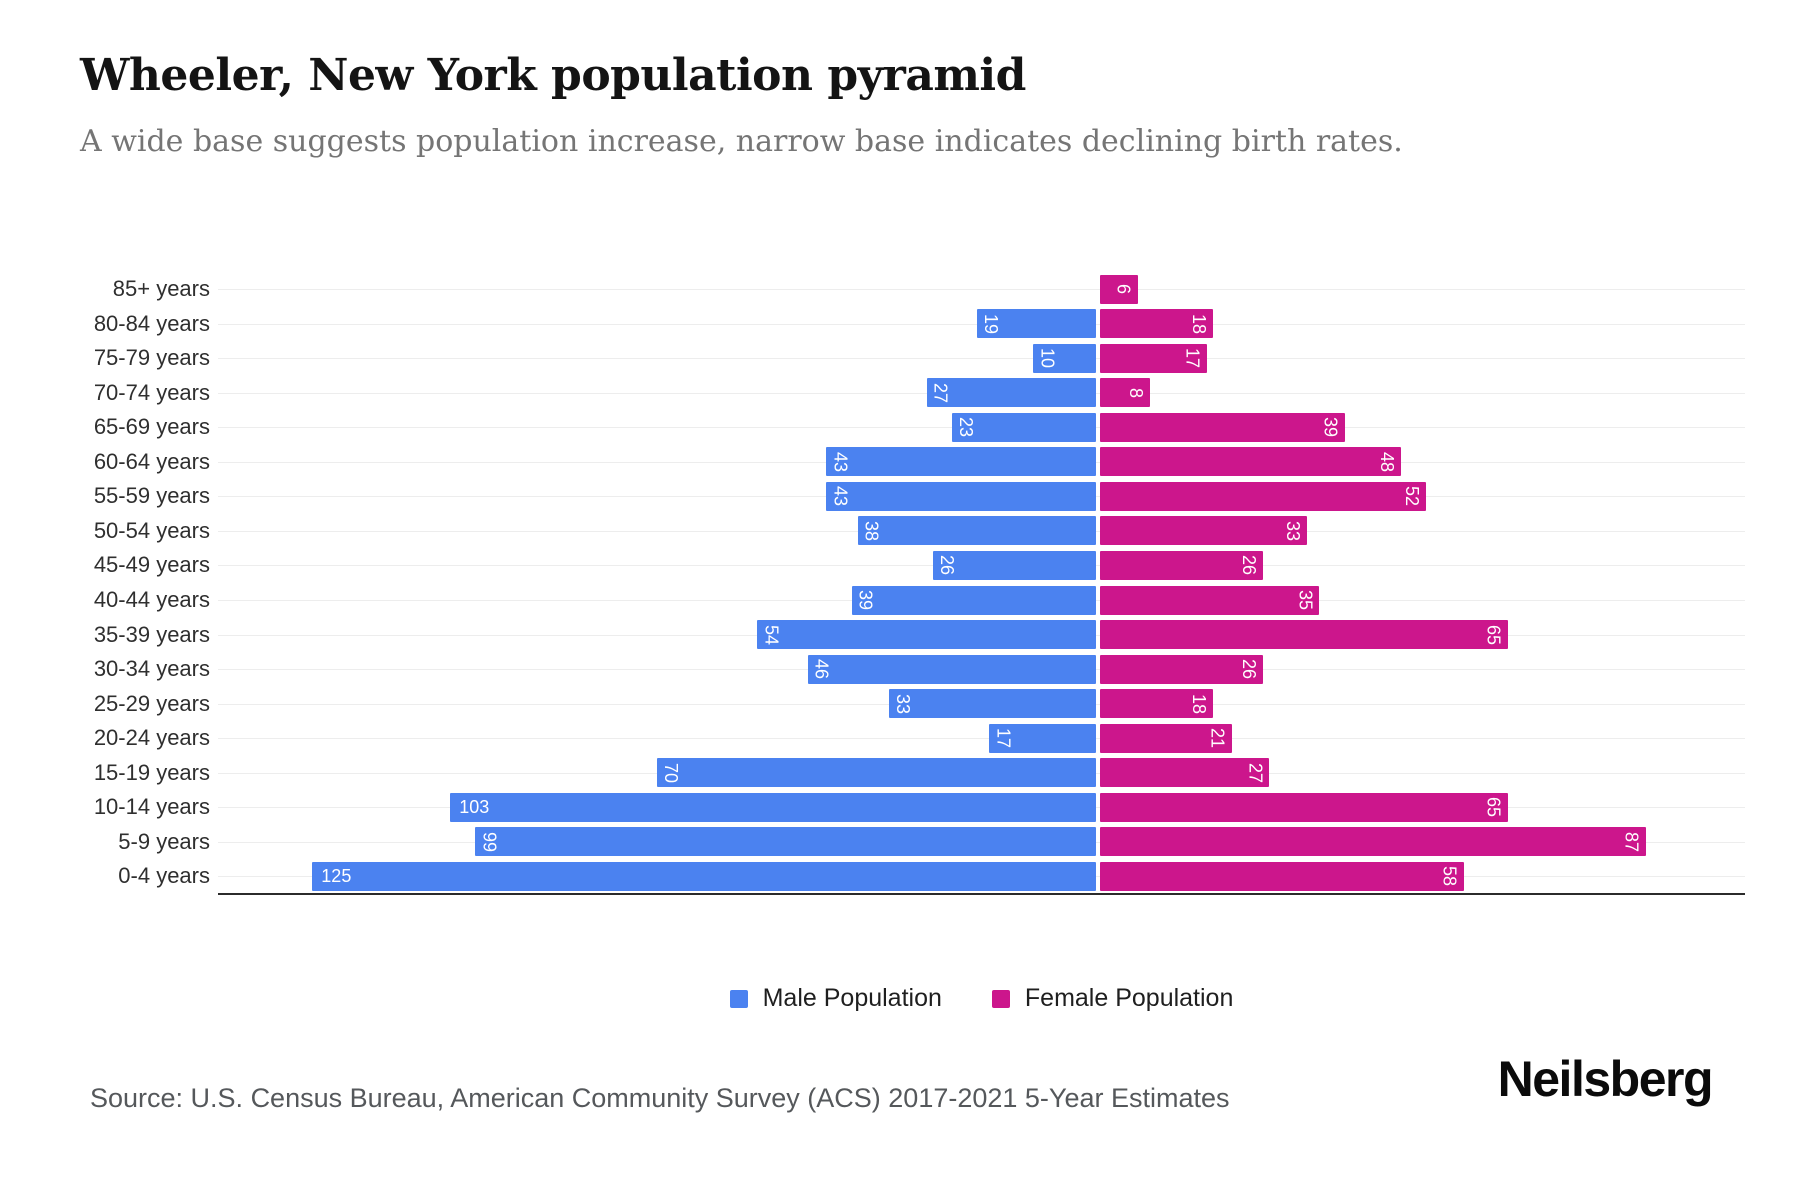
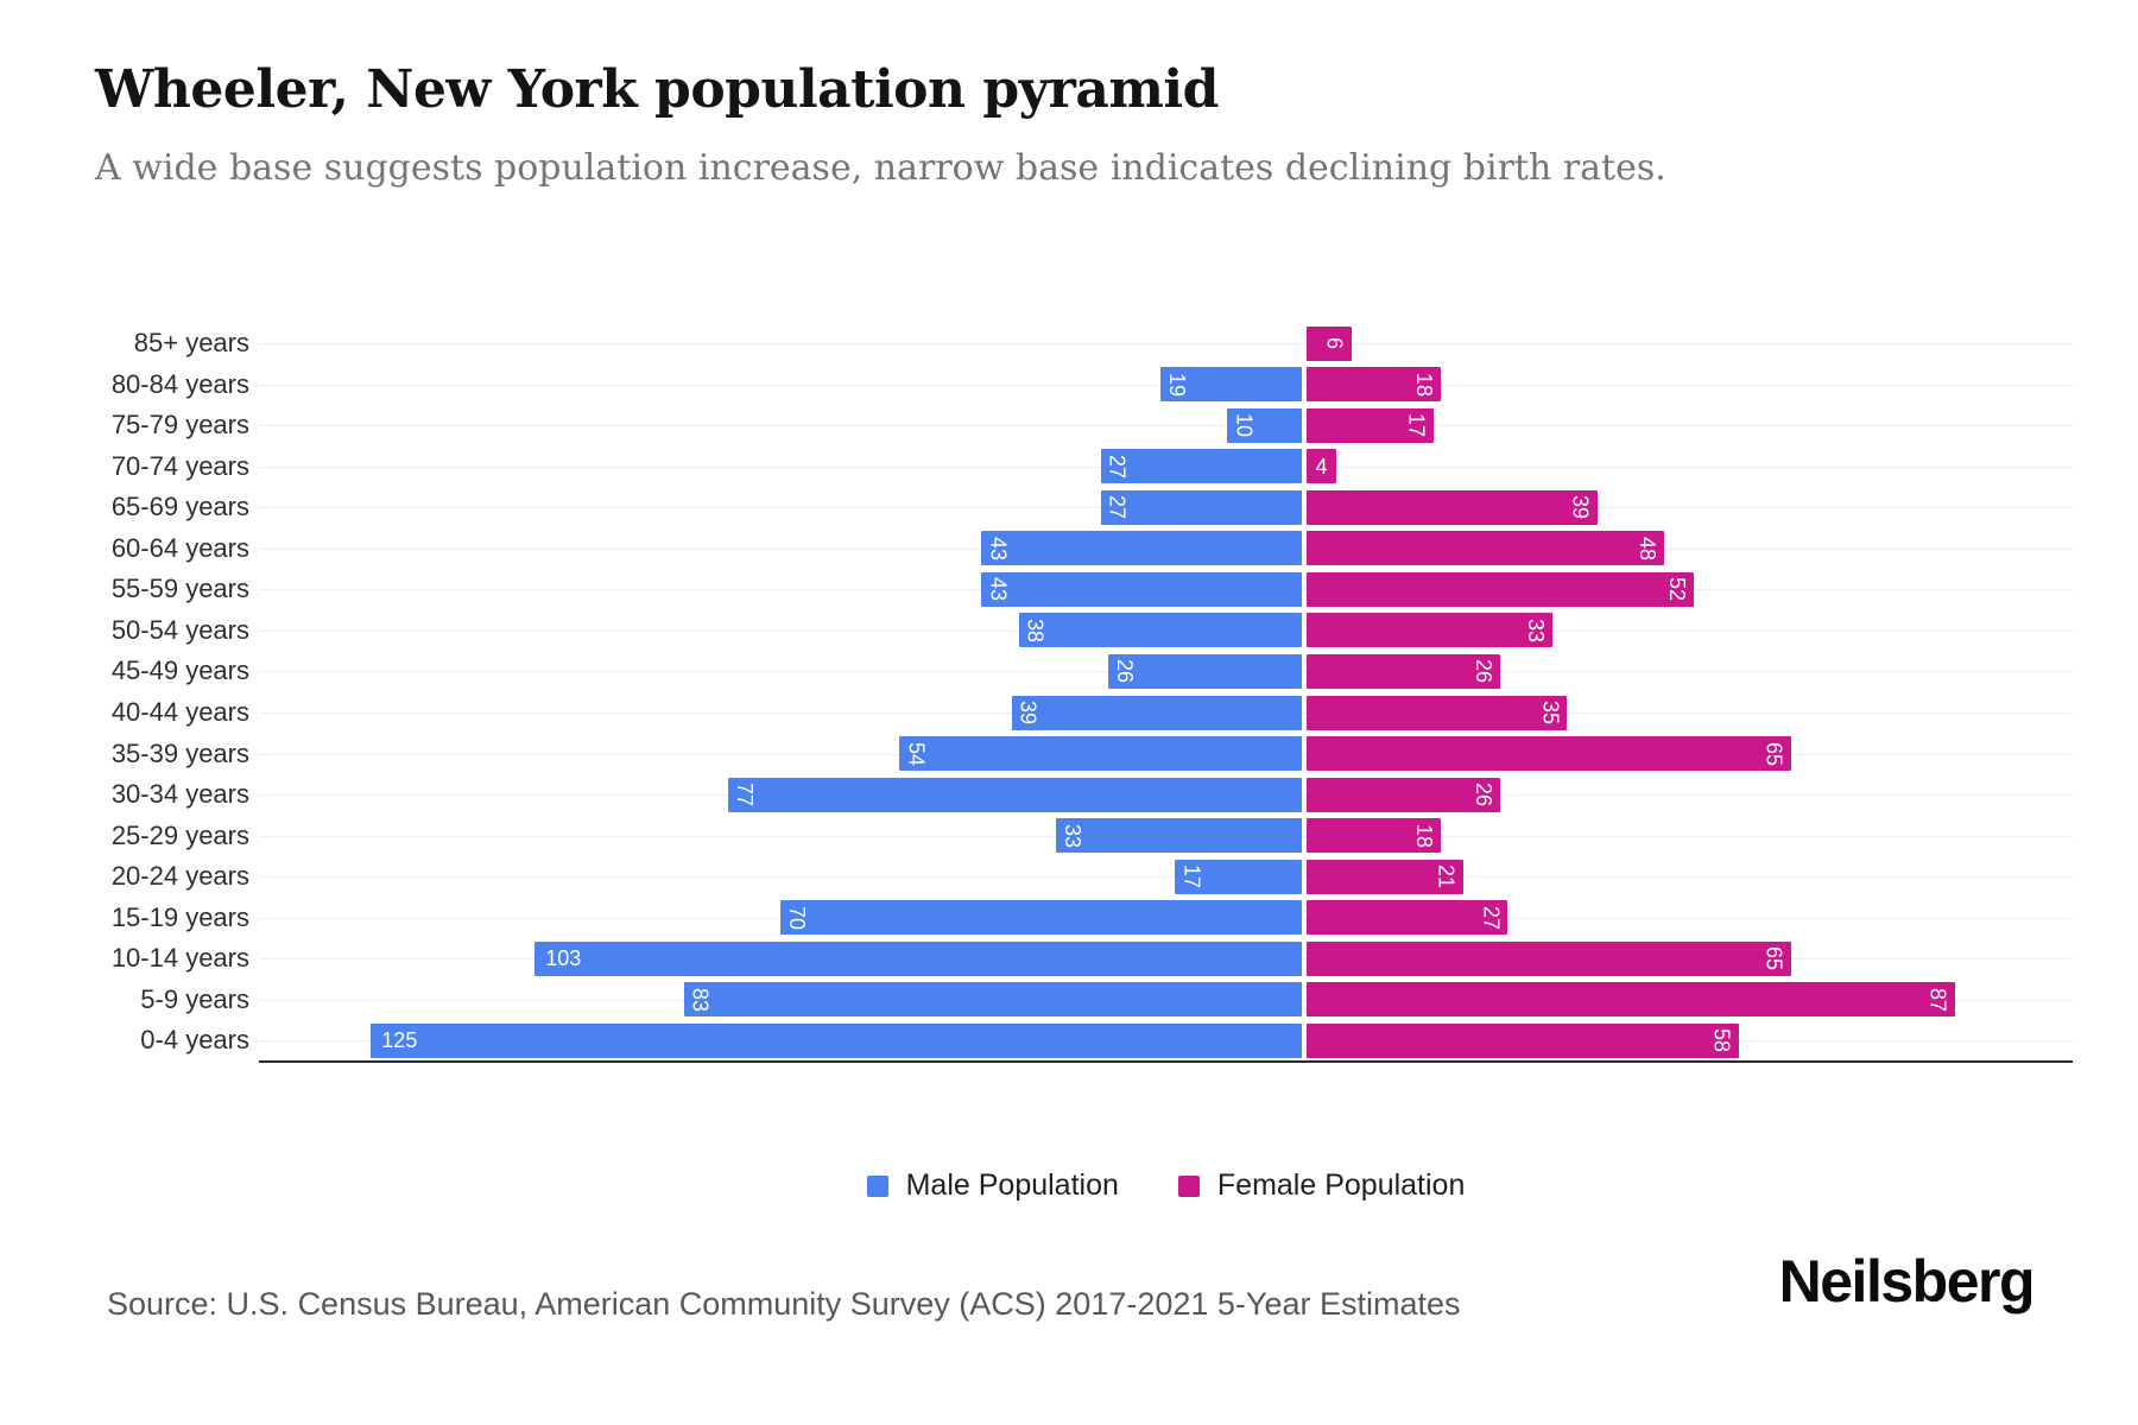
Female Population/70-74 years: 8 -> 4
Male Population/65-69 years: 23 -> 27
Male Population/30-34 years: 46 -> 77
Male Population/5-9 years: 99 -> 83
